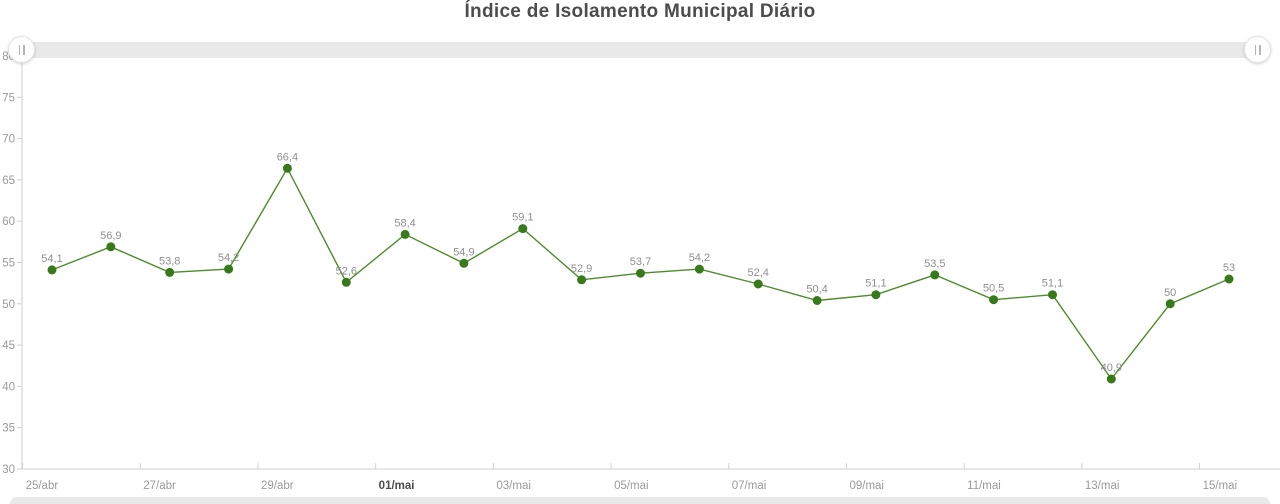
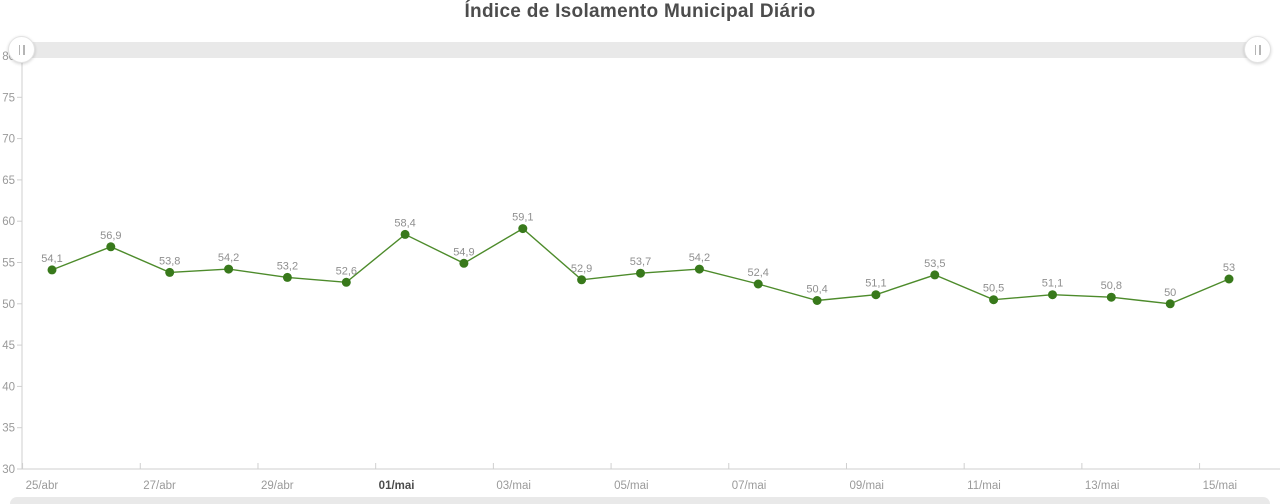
29/abr: 66,4 -> 53,2
13/mai: 40,9 -> 50,8
